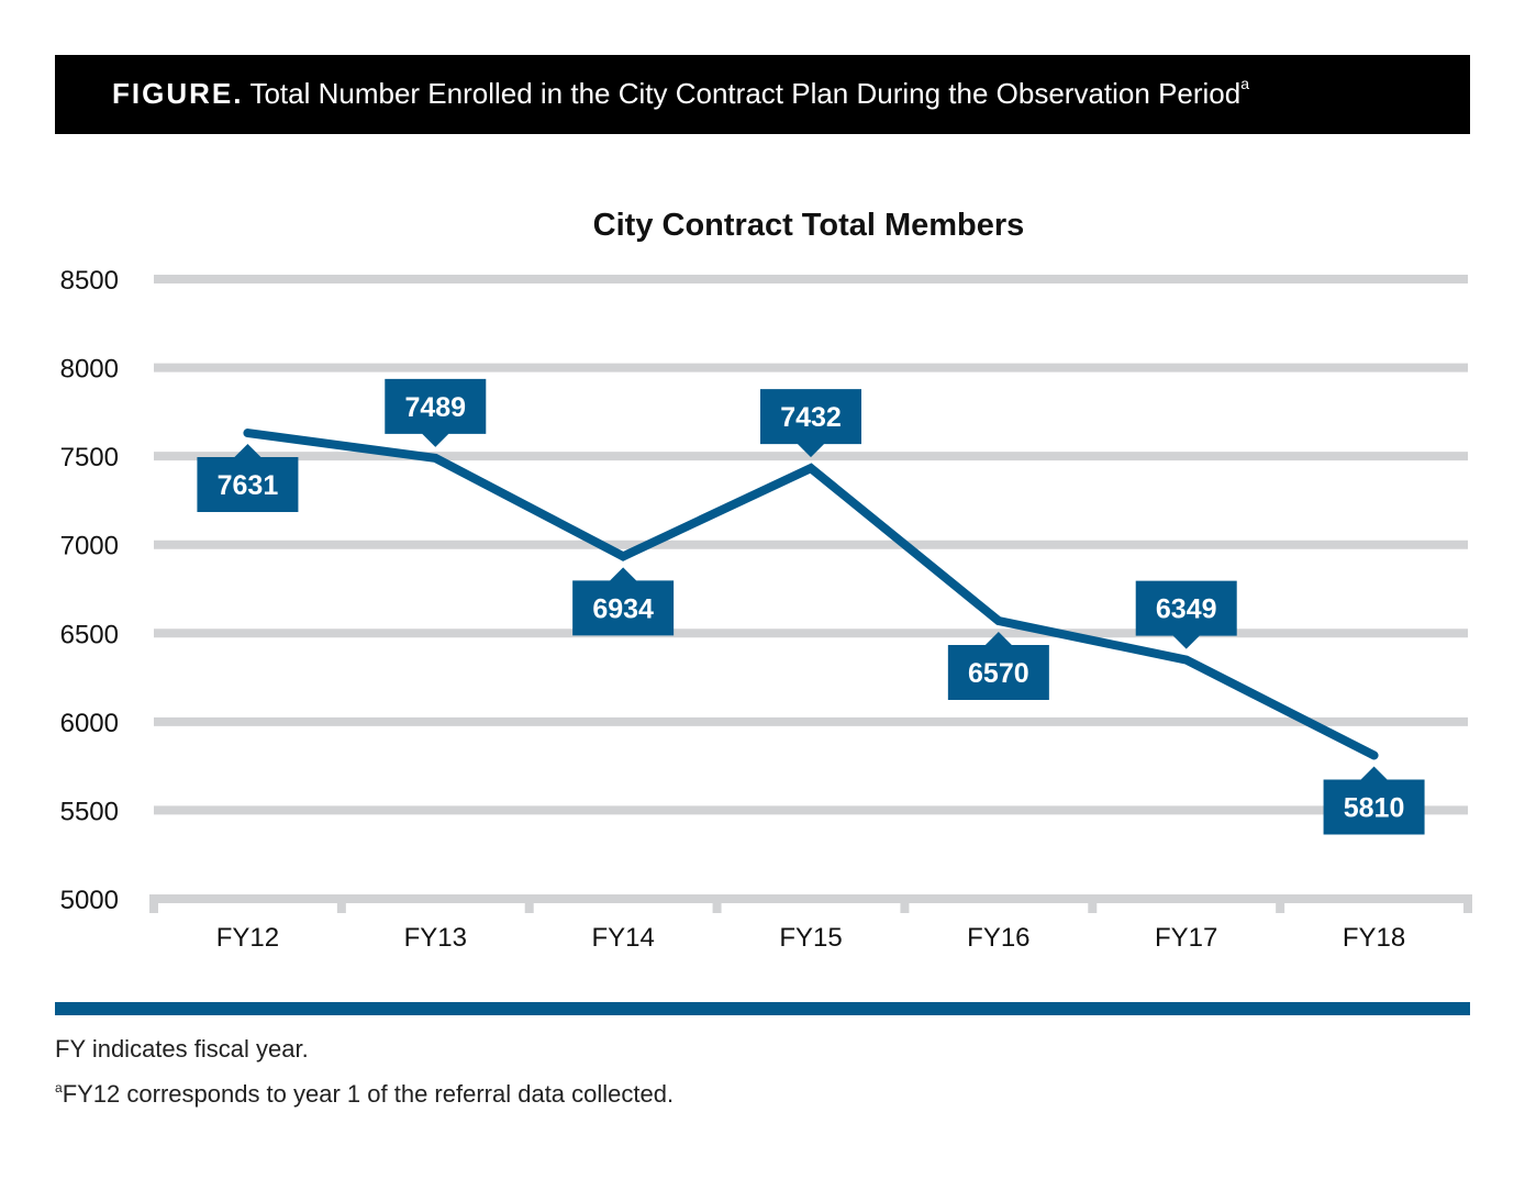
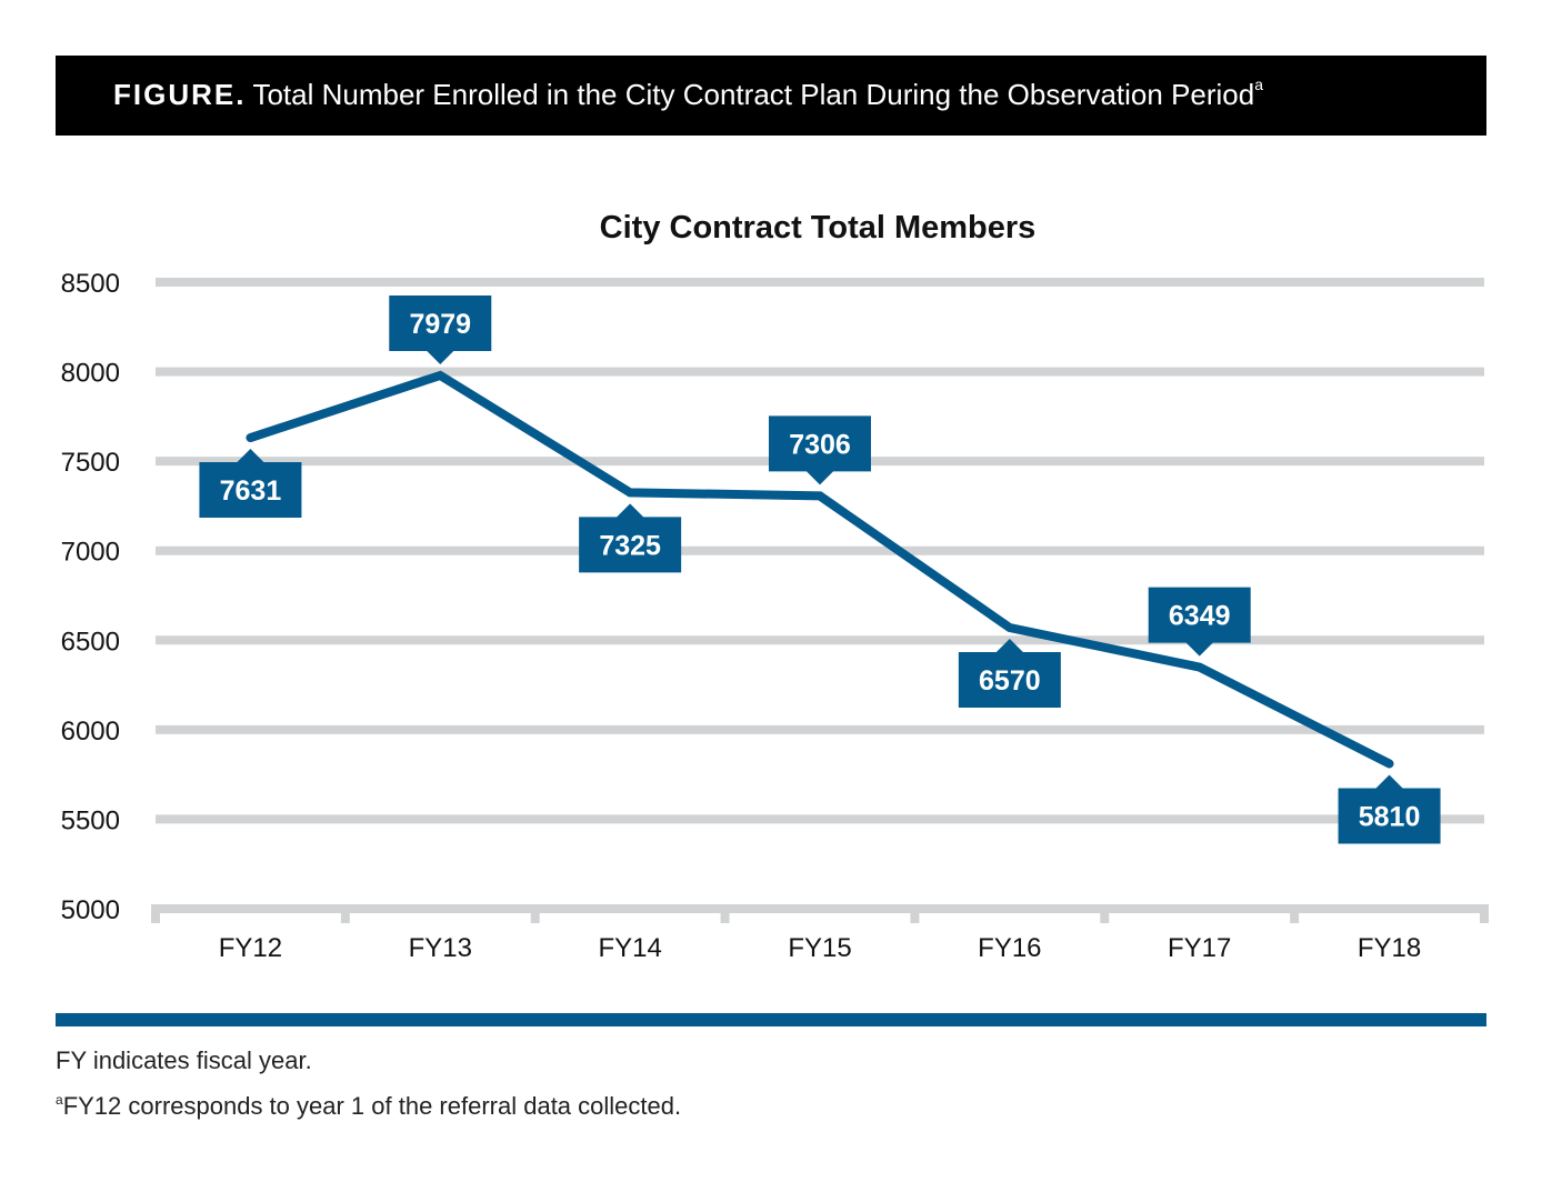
FY13: 7489 -> 7979
FY14: 6934 -> 7325
FY15: 7432 -> 7306
